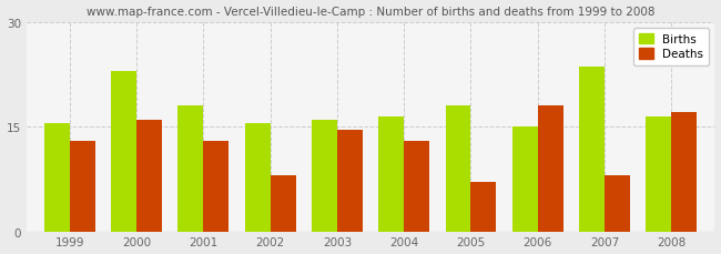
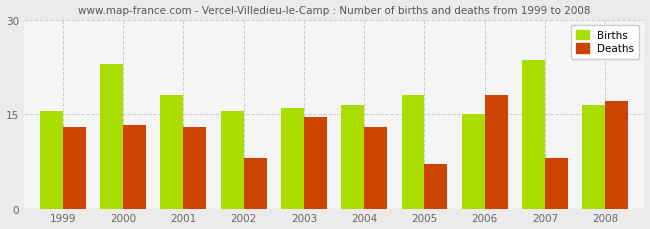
Deaths/2000: 16.0 -> 13.2
